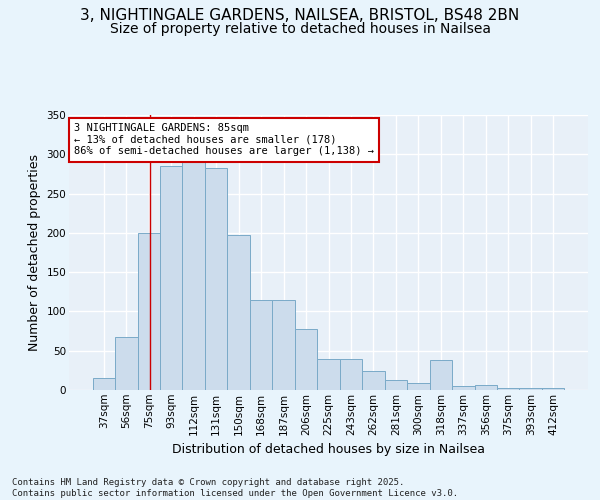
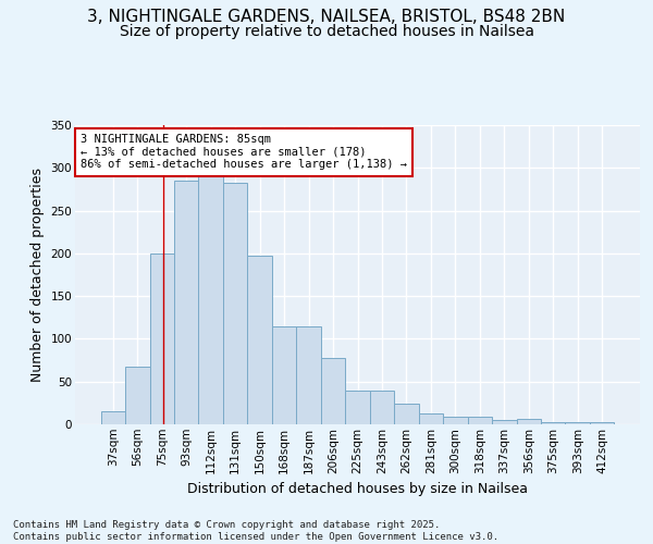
318sqm: 38 -> 9
